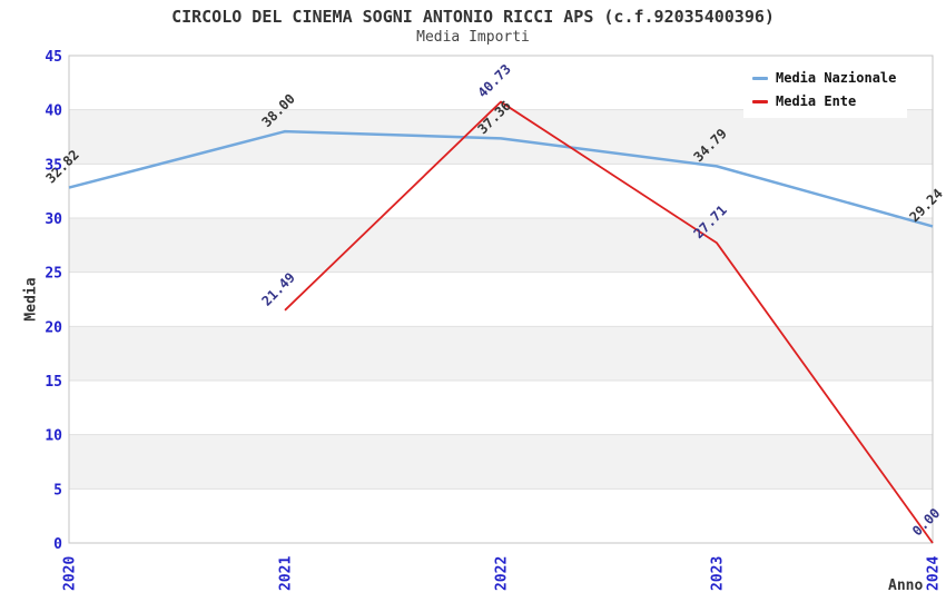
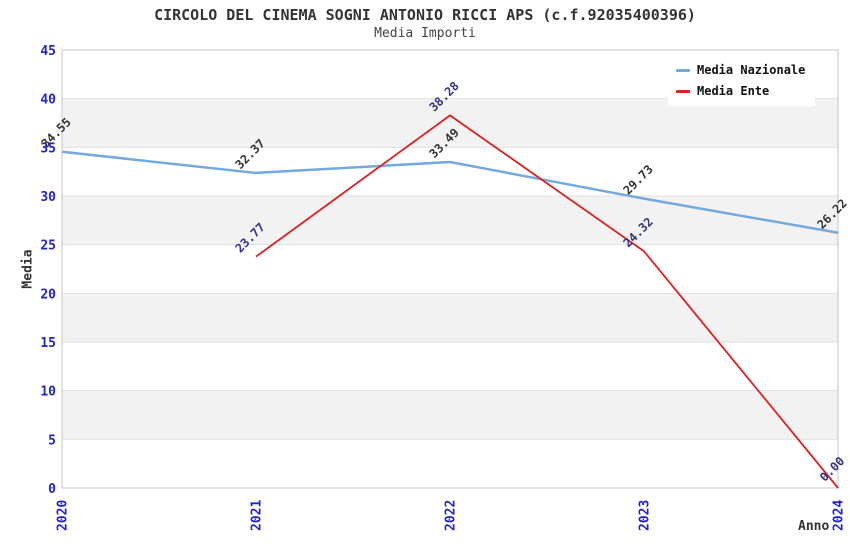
Media Nazionale/2020: 32.82 -> 34.55
Media Nazionale/2021: 38.00 -> 32.37
Media Ente/2021: 21.49 -> 23.77
Media Nazionale/2022: 37.36 -> 33.49
Media Ente/2022: 40.73 -> 38.28
Media Nazionale/2023: 34.79 -> 29.73
Media Ente/2023: 27.71 -> 24.32
Media Nazionale/2024: 29.24 -> 26.22
